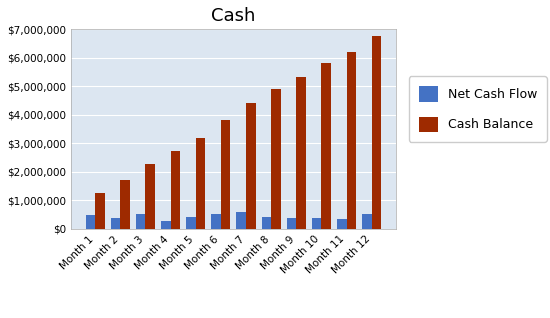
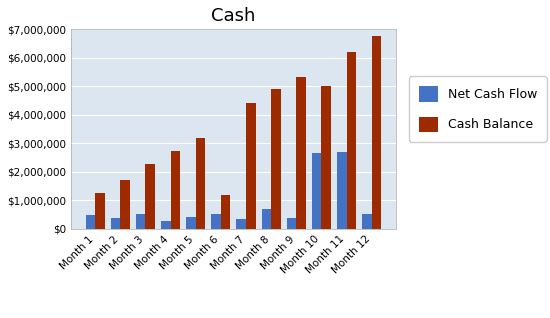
Cash Balance/Month 6: $3,820,000 -> $1,200,000
Net Cash Flow/Month 7: $580,000 -> $350,000
Net Cash Flow/Month 8: $430,000 -> $700,000
Net Cash Flow/Month 10: $400,000 -> $2,650,000
Cash Balance/Month 10: $5,820,000 -> $5,000,000
Net Cash Flow/Month 11: $360,000 -> $2,700,000
